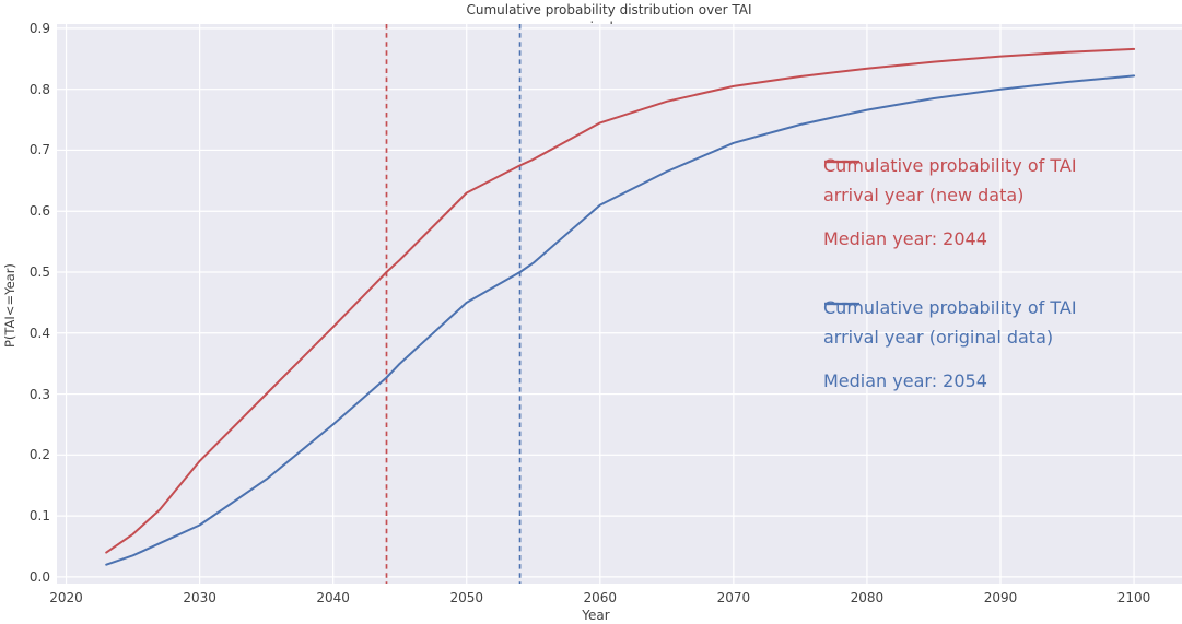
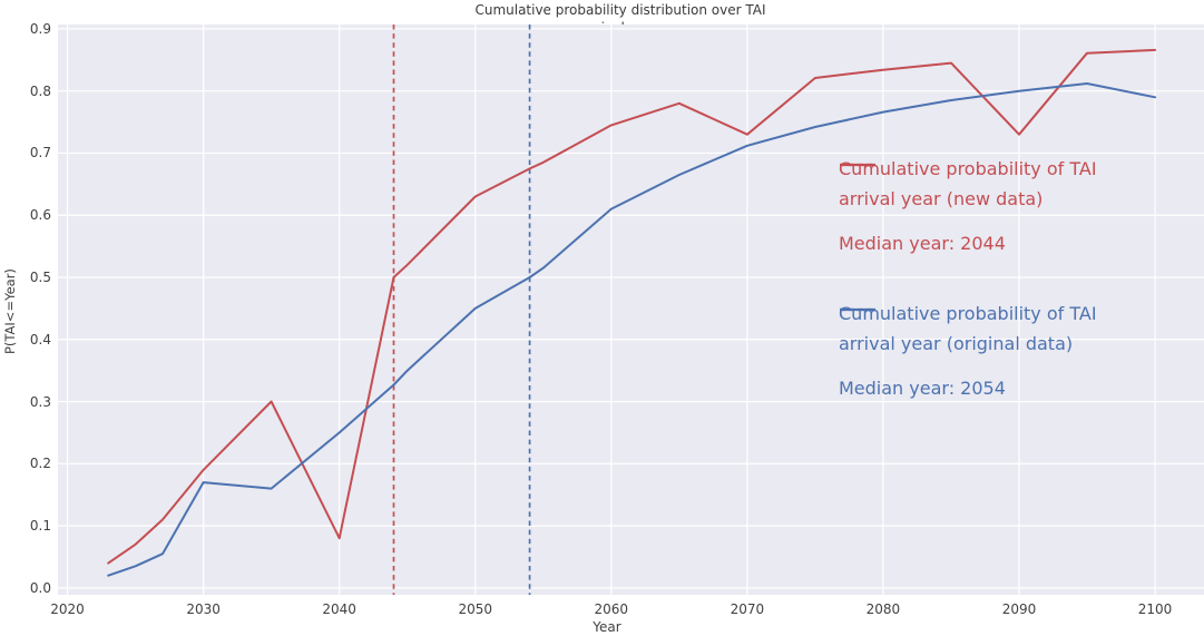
Cumulative probability of TAI arrival year (original data)/2030: 0.09 -> 0.17
Cumulative probability of TAI arrival year (new data)/2040: 0.41 -> 0.08
Cumulative probability of TAI arrival year (new data)/2070: 0.81 -> 0.73
Cumulative probability of TAI arrival year (new data)/2090: 0.85 -> 0.73
Cumulative probability of TAI arrival year (original data)/2100: 0.82 -> 0.79
